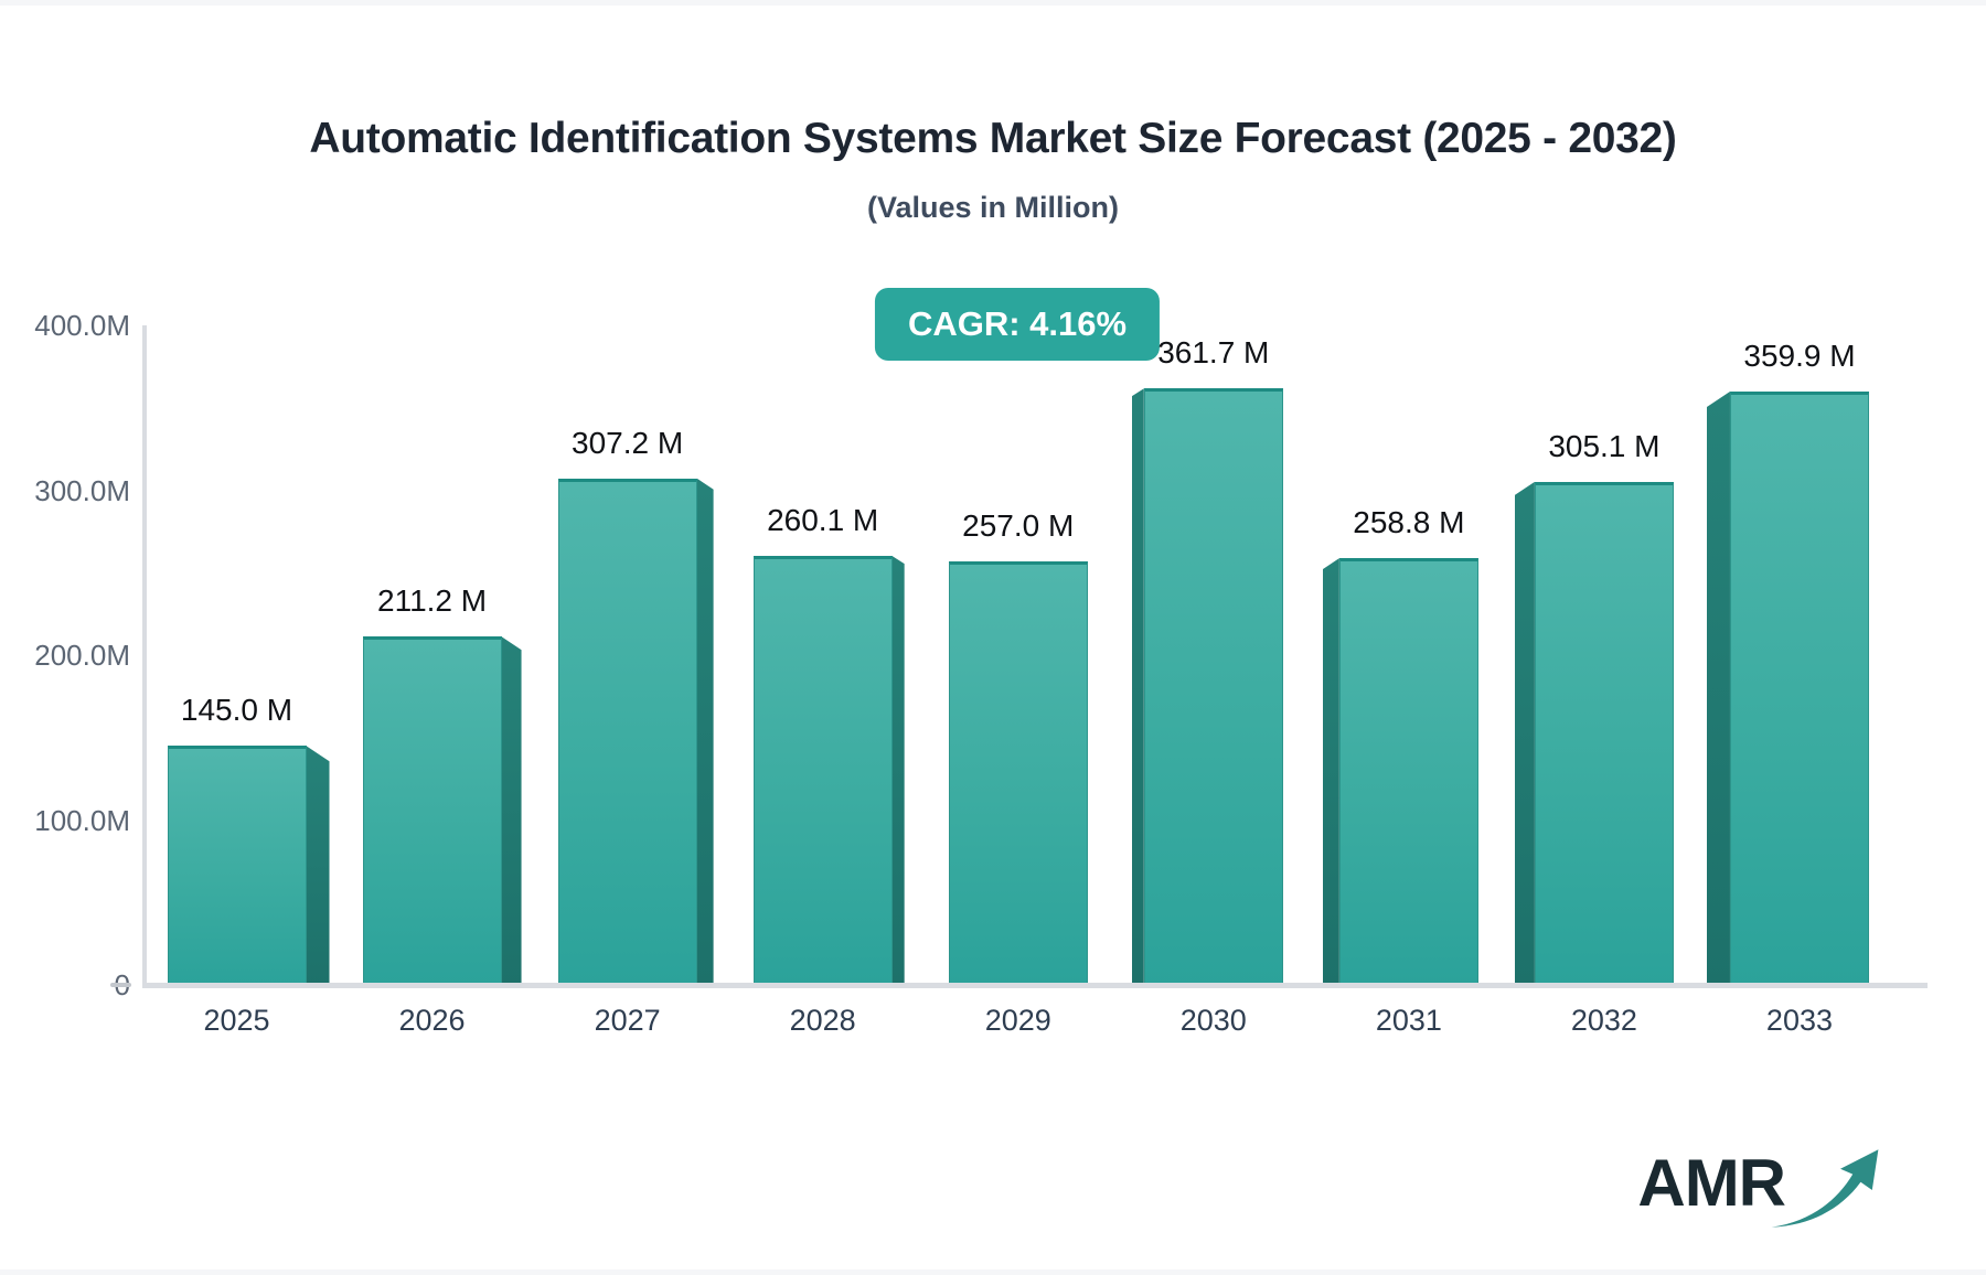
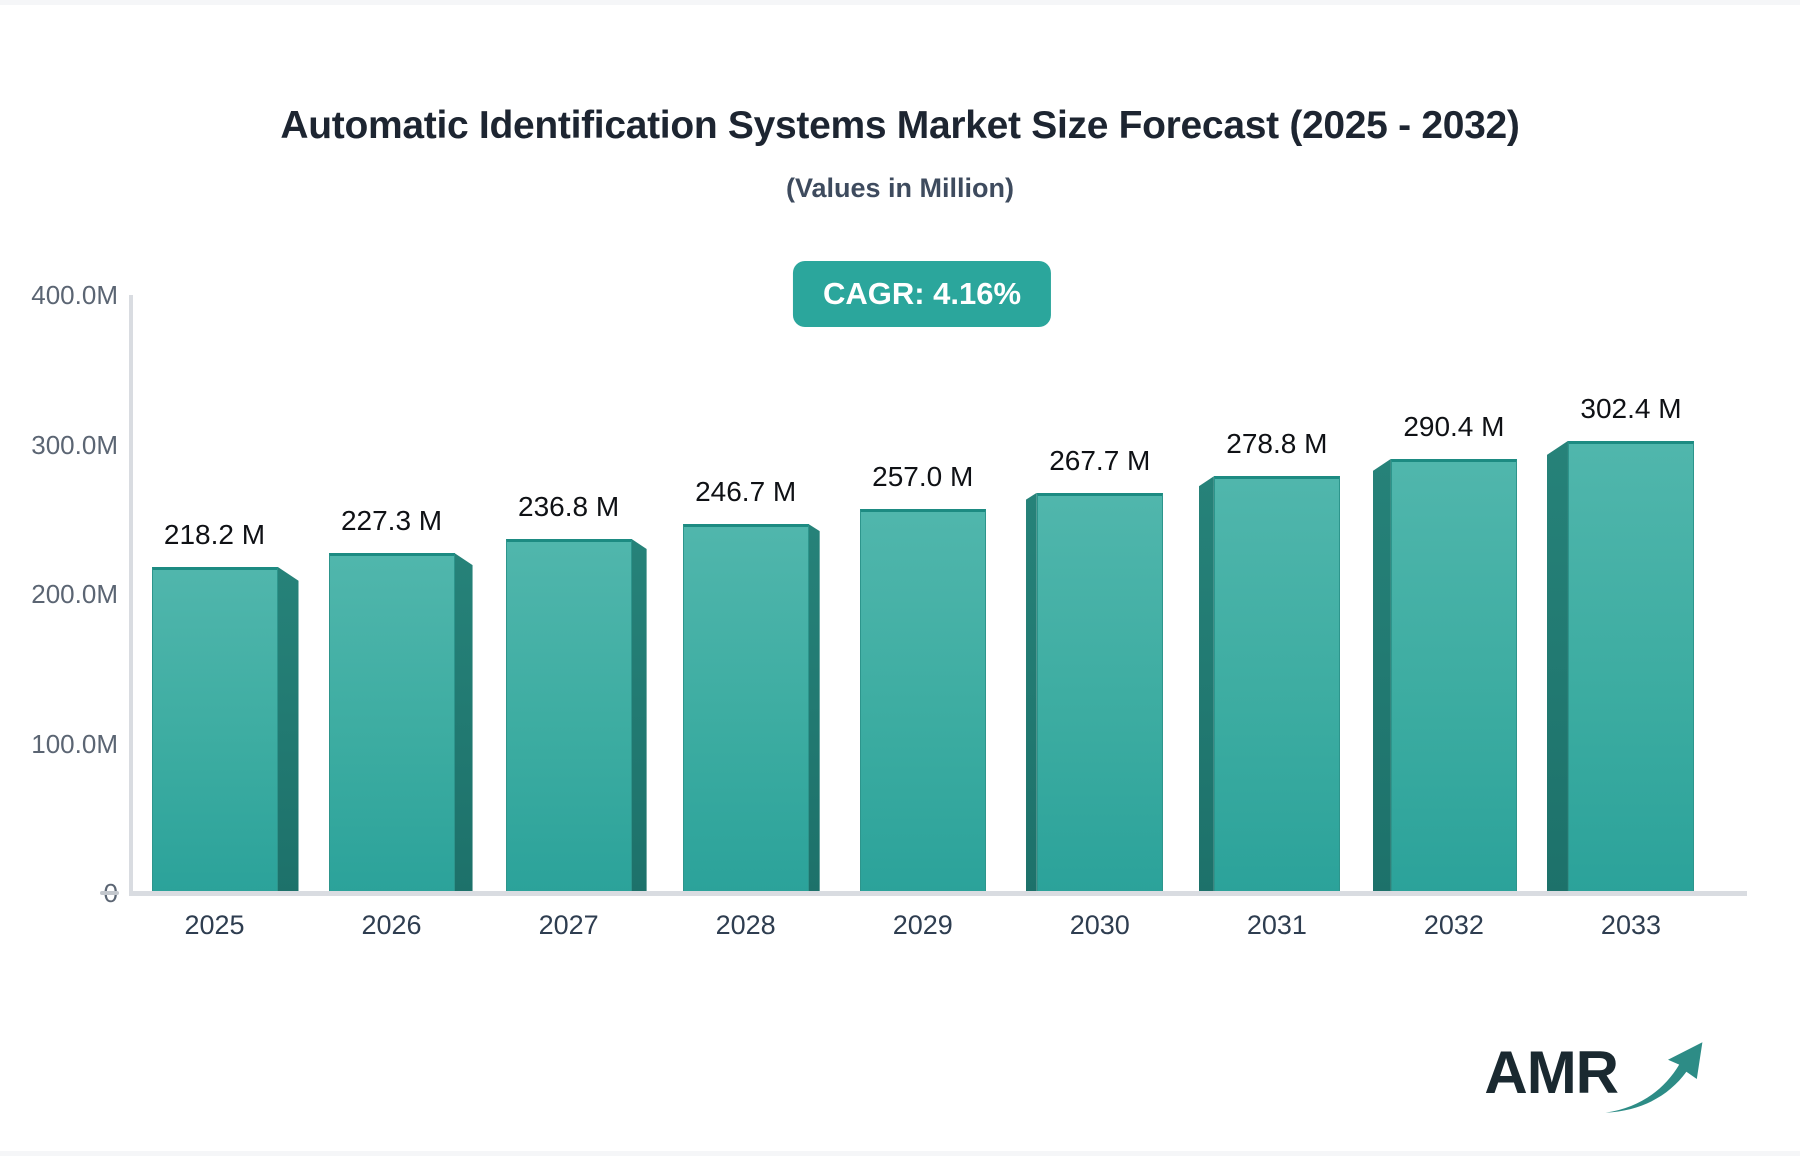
2025: 145.0 -> 218.2
2026: 211.2 -> 227.3
2027: 307.2 -> 236.8
2028: 260.1 -> 246.7
2030: 361.7 -> 267.7
2031: 258.8 -> 278.8
2032: 305.1 -> 290.4
2033: 359.9 -> 302.4
